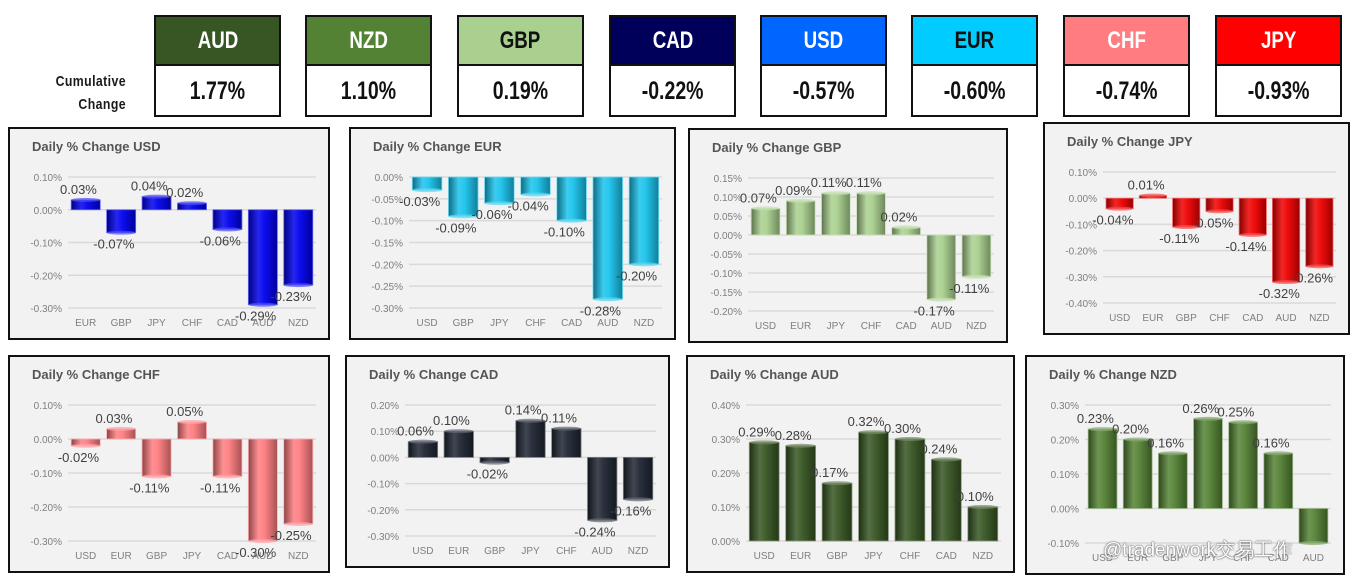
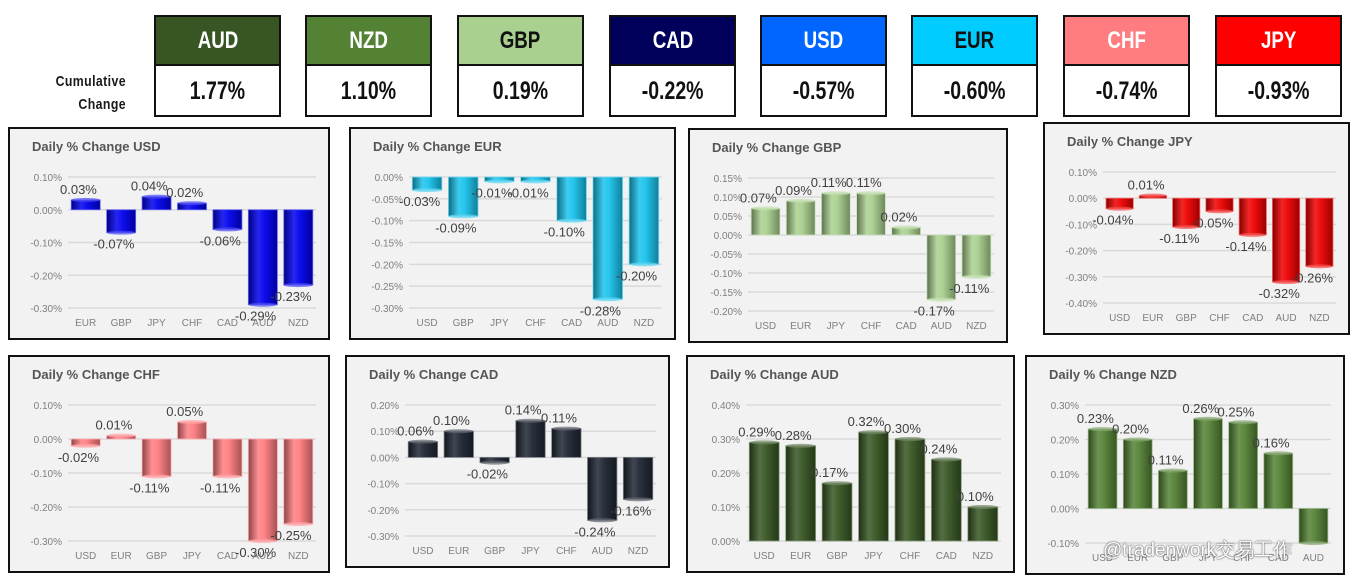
Daily % Change EUR/JPY: -0.06% -> -0.01%
Daily % Change EUR/CHF: -0.04% -> -0.01%
Daily % Change CHF/EUR: 0.03% -> 0.01%
Daily % Change NZD/GBP: 0.16% -> 0.11%
